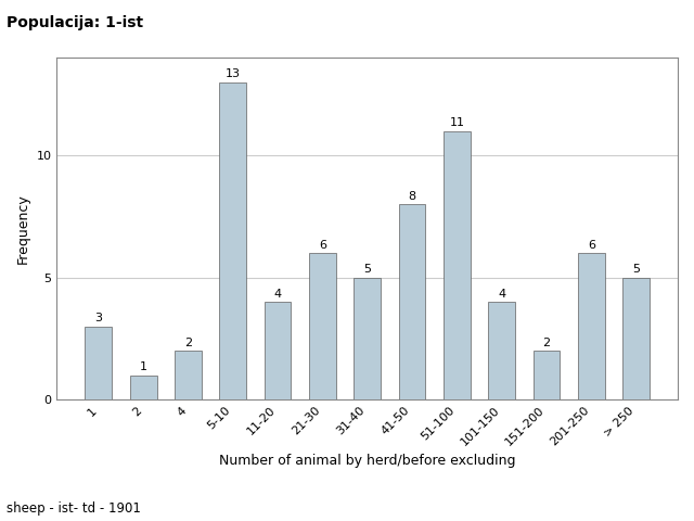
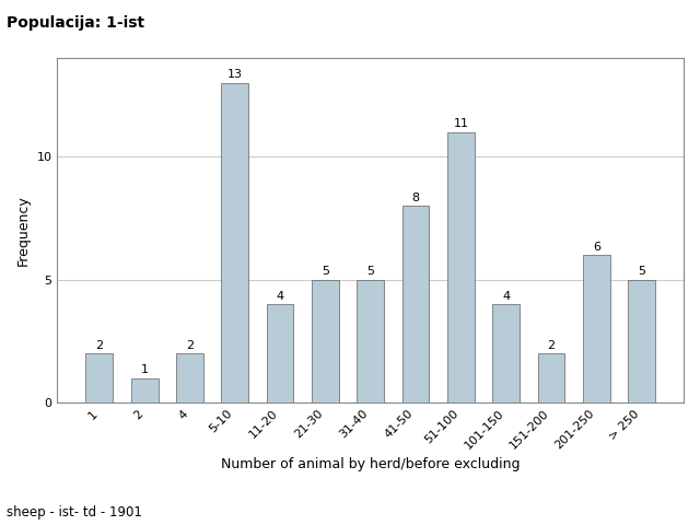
1: 3 -> 2
21-30: 6 -> 5
